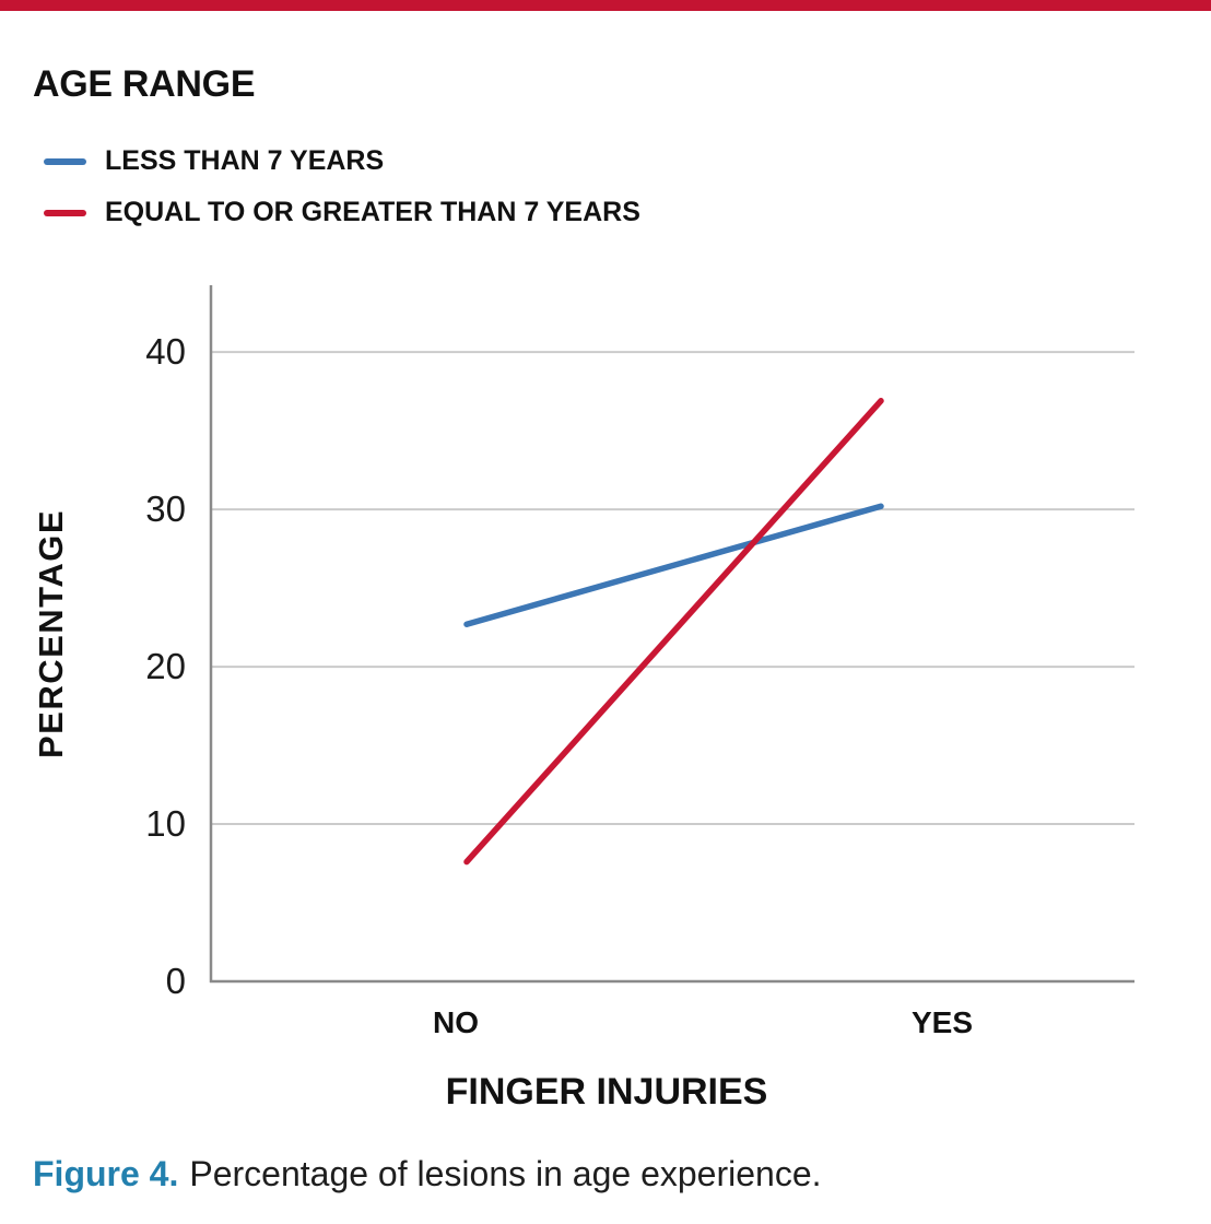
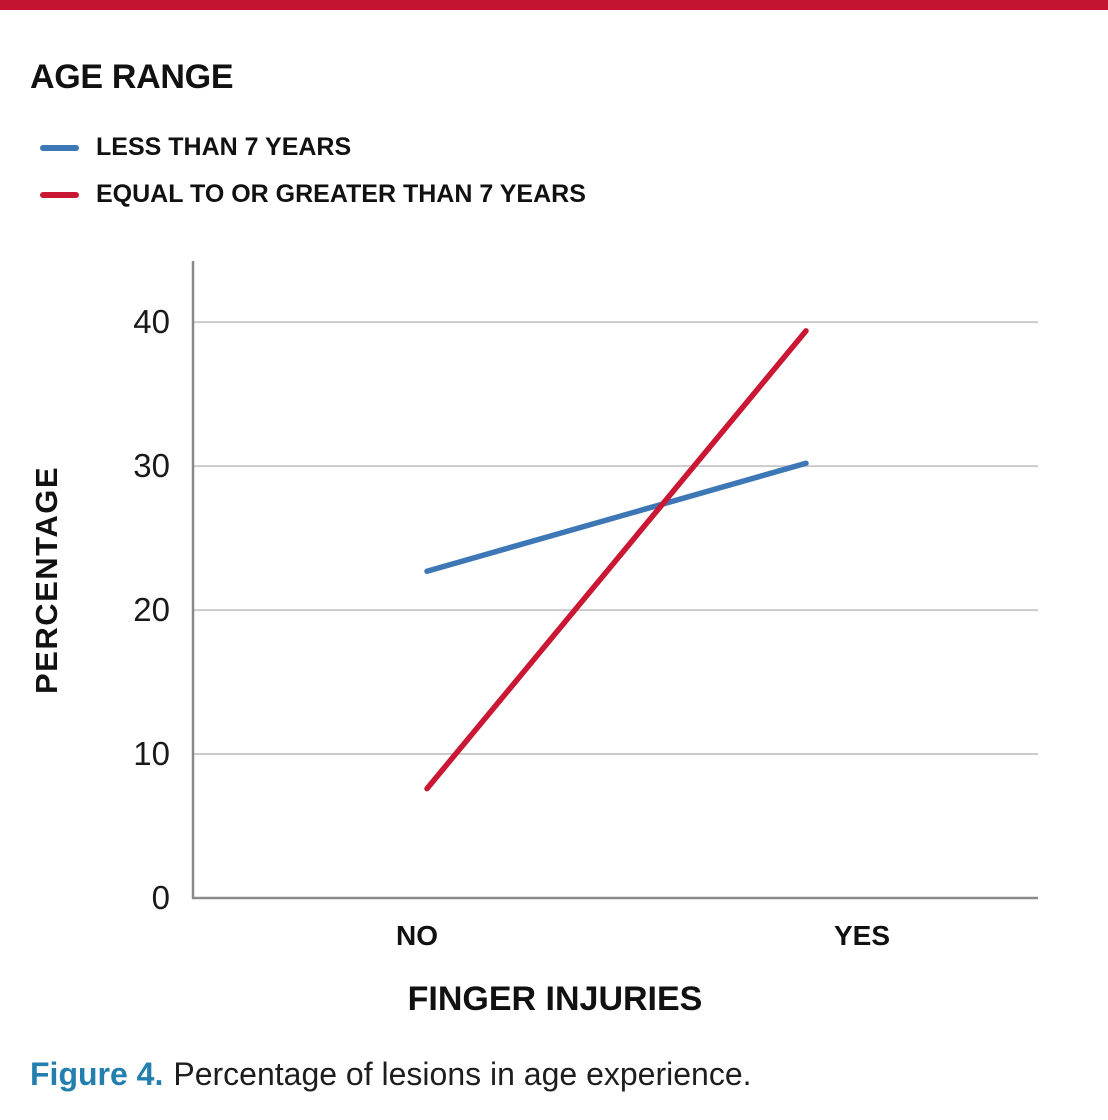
EQUAL TO OR GREATER THAN 7 YEARS/YES: 36.9 -> 39.4
